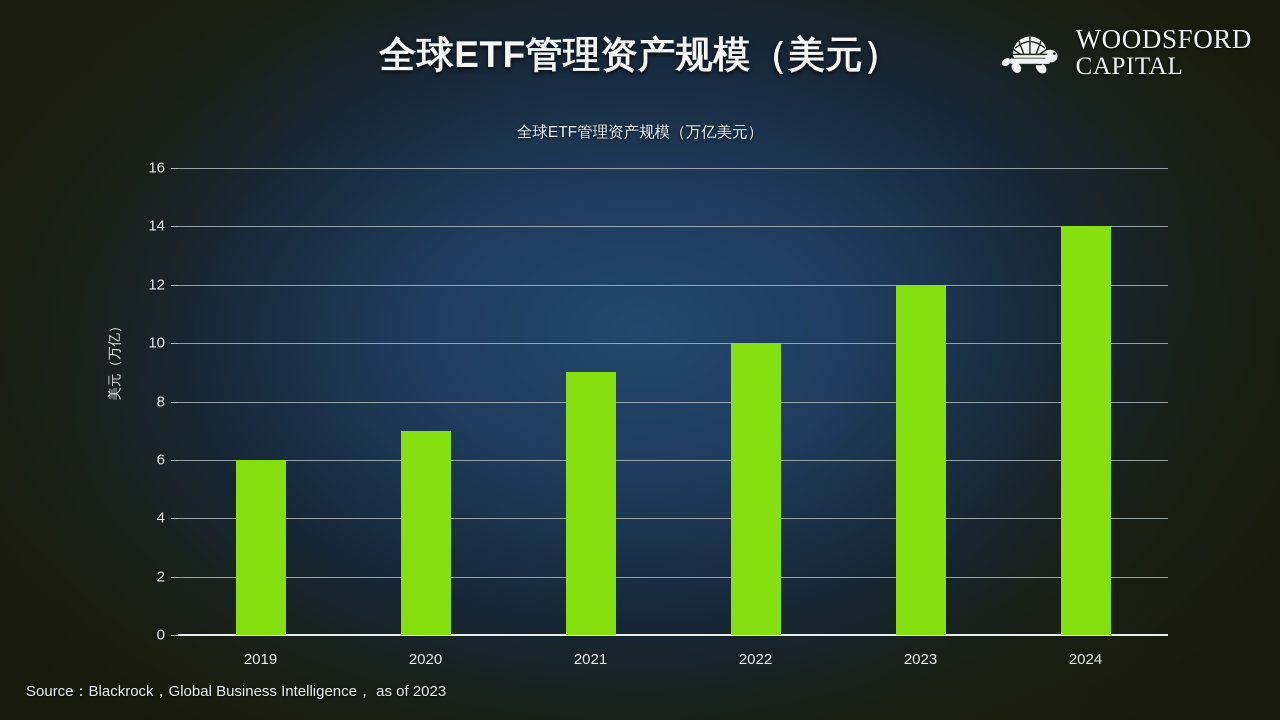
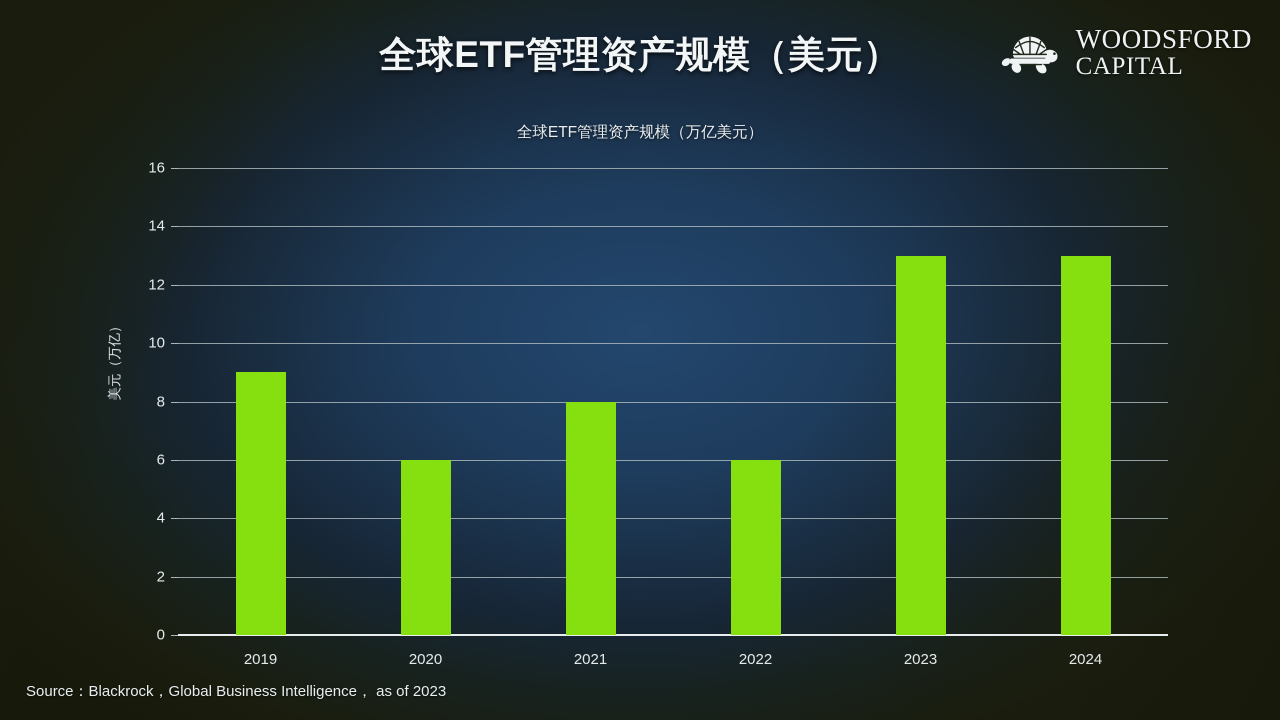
2019: 6 -> 9
2020: 7 -> 6
2021: 9 -> 8
2022: 10 -> 6
2023: 12 -> 13
2024: 14 -> 13
